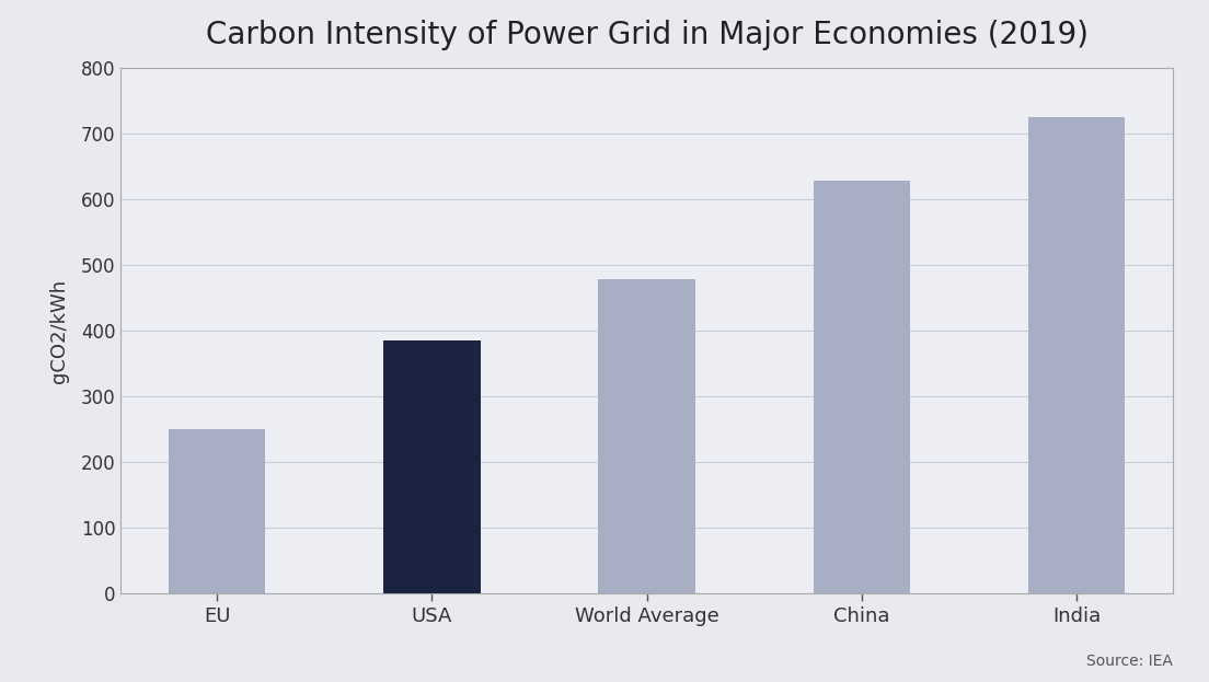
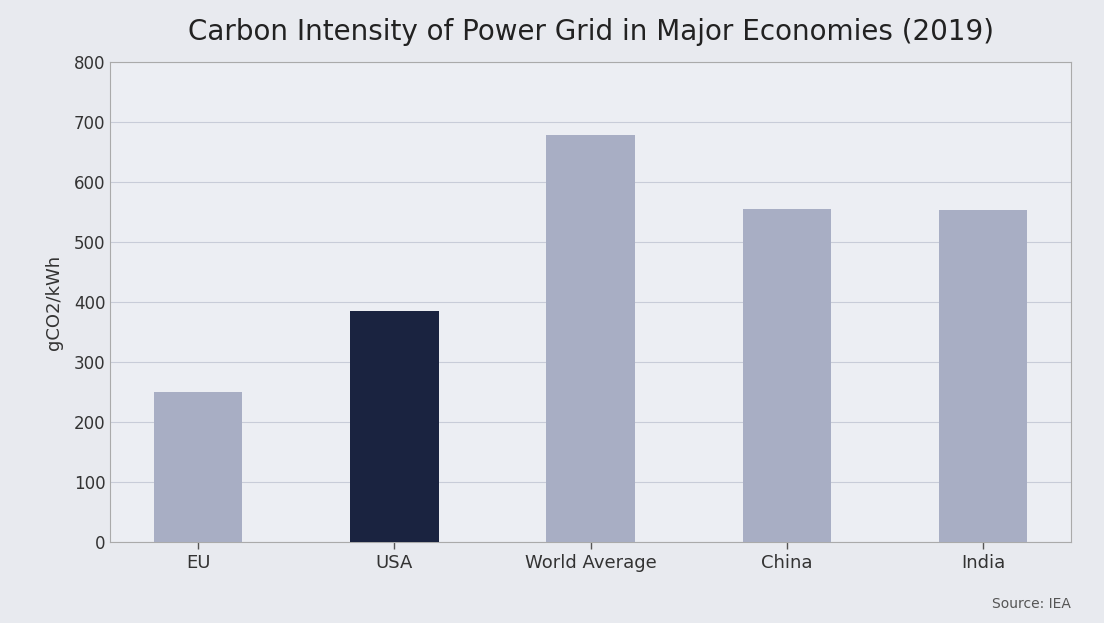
World Average: 478 -> 678
China: 628 -> 556
India: 725 -> 554
